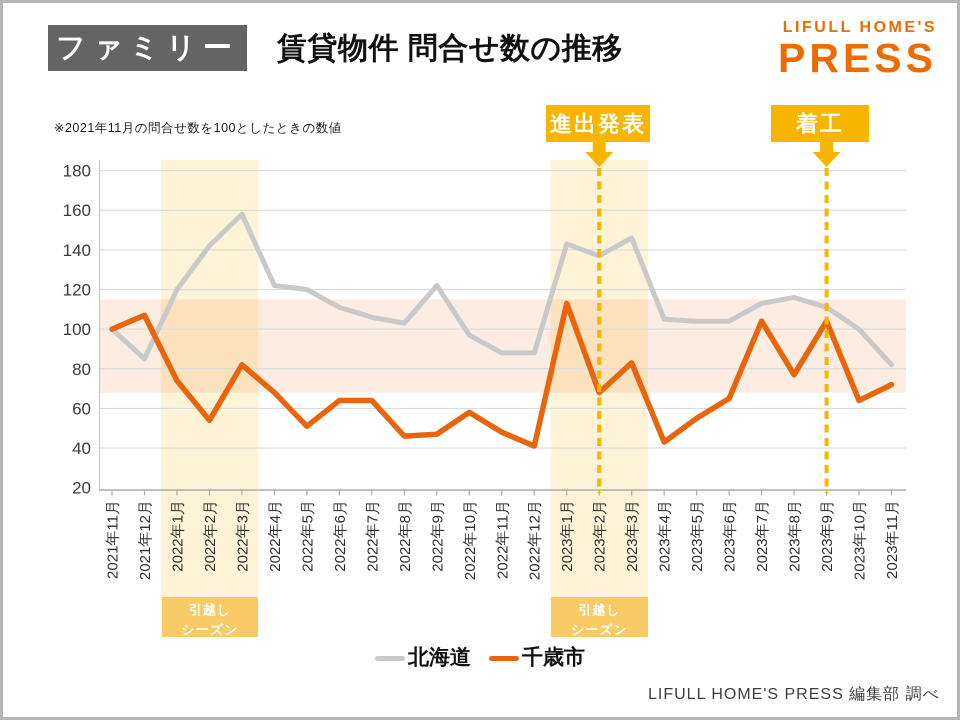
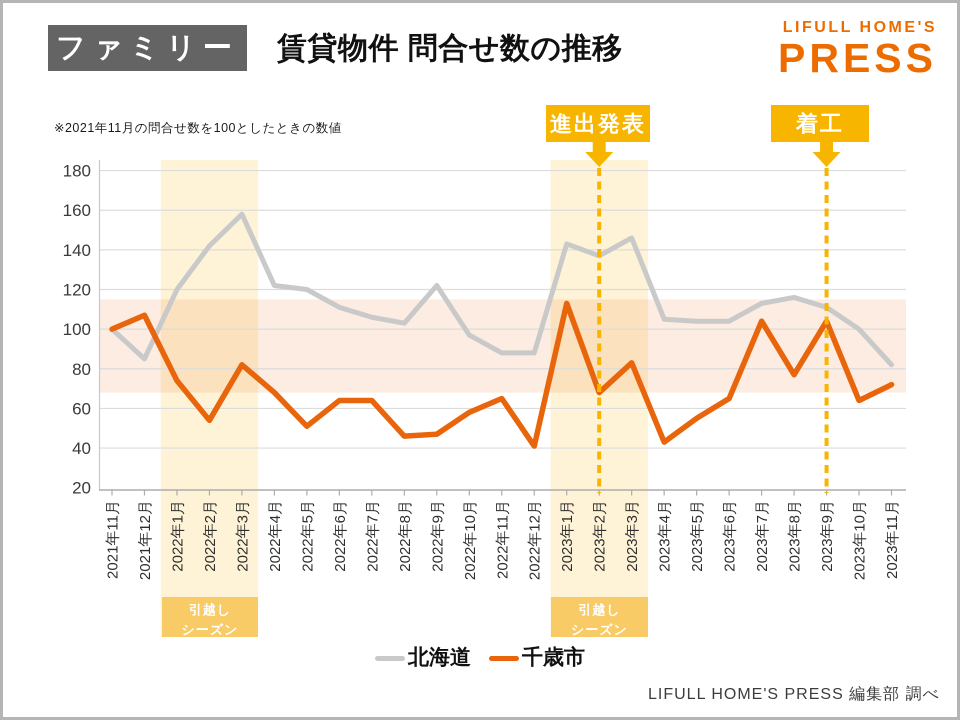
千歳市/2022年11月: 48 -> 65
